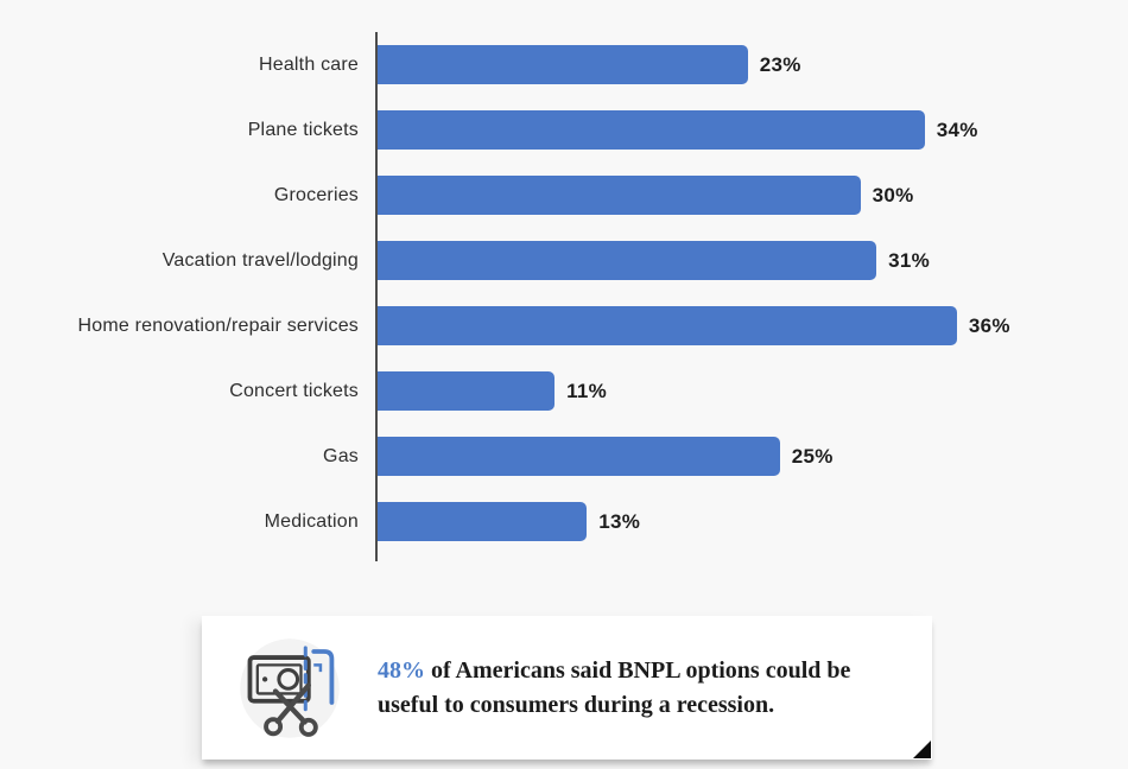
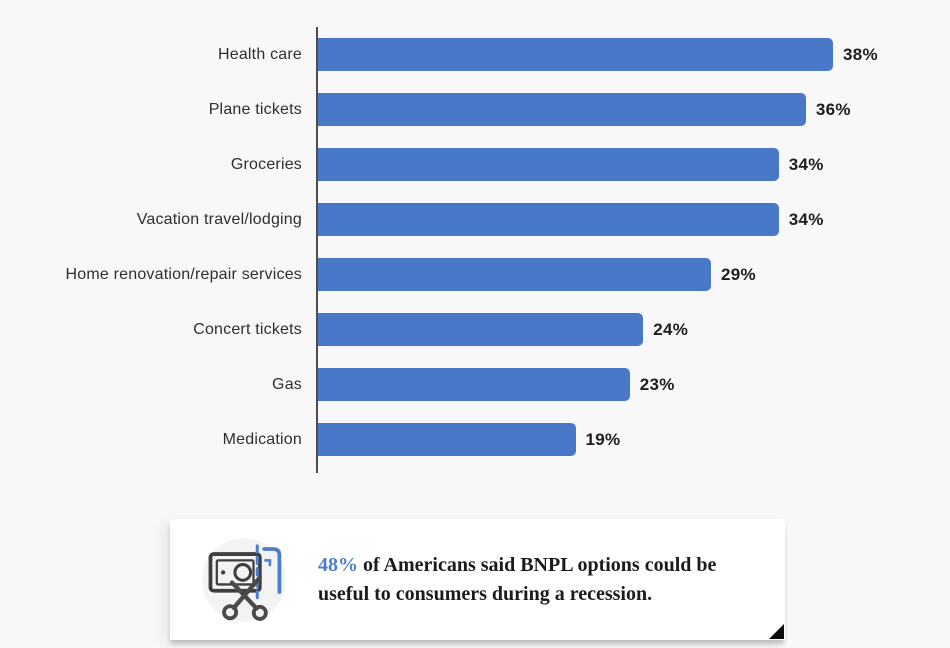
Health care: 23% -> 38%
Plane tickets: 34% -> 36%
Groceries: 30% -> 34%
Vacation travel/lodging: 31% -> 34%
Home renovation/repair services: 36% -> 29%
Concert tickets: 11% -> 24%
Gas: 25% -> 23%
Medication: 13% -> 19%
